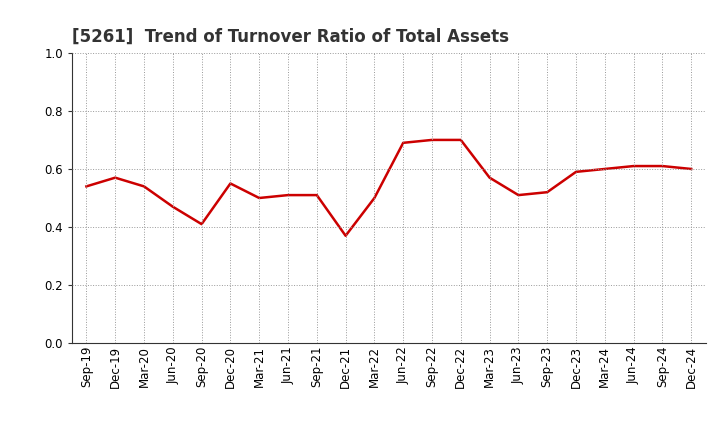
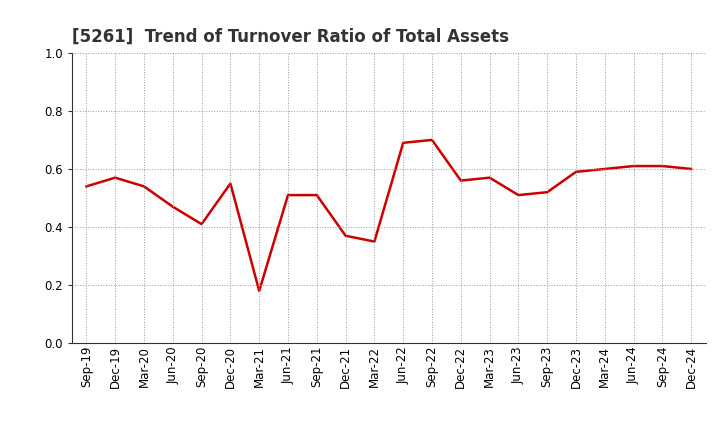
Mar-21: 0.50 -> 0.18
Mar-22: 0.50 -> 0.35
Dec-22: 0.70 -> 0.56
